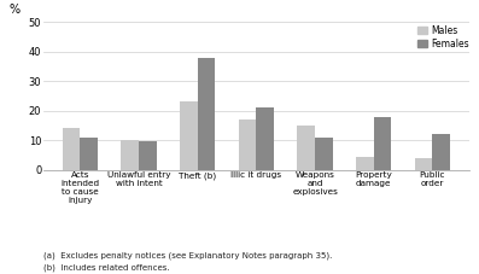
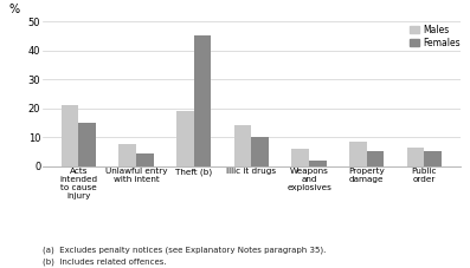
Males/Acts intended to cause injury: 14.0 -> 21.0
Females/Acts intended to cause injury: 11.0 -> 15.0
Males/Unlawful entry with intent: 10.0 -> 7.5
Females/Unlawful entry with intent: 9.5 -> 4.5
Males/Theft (b): 23.0 -> 19.0
Females/Theft (b): 38.0 -> 45.0
Males/Illic it drugs: 17.0 -> 14.0
Females/Illic it drugs: 21.0 -> 10.0
Males/Weapons and explosives: 15.0 -> 6.0
Females/Weapons and explosives: 11.0 -> 2.0
Males/Property damage: 4.5 -> 8.5
Females/Property damage: 18.0 -> 5.0
Males/Public order: 4.0 -> 6.5
Females/Public order: 12.0 -> 5.0
